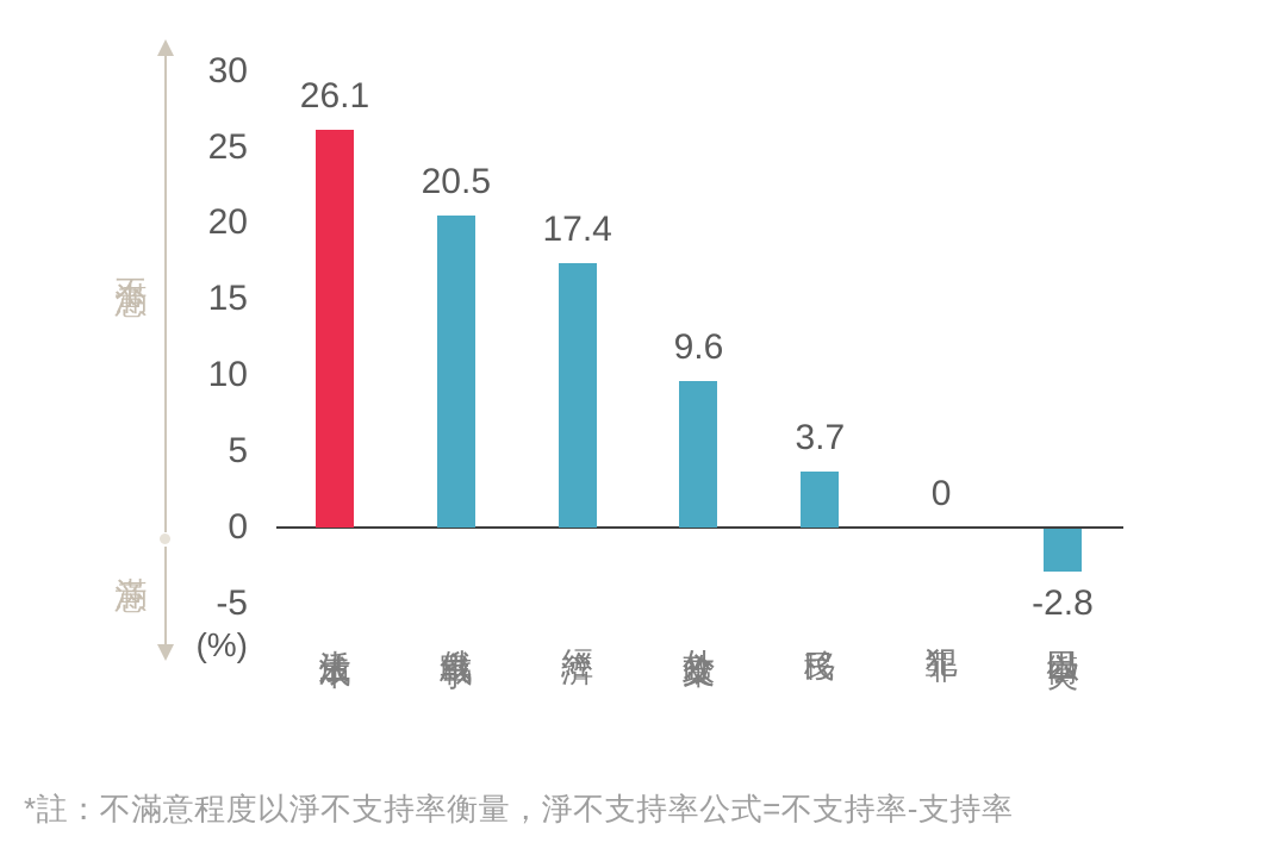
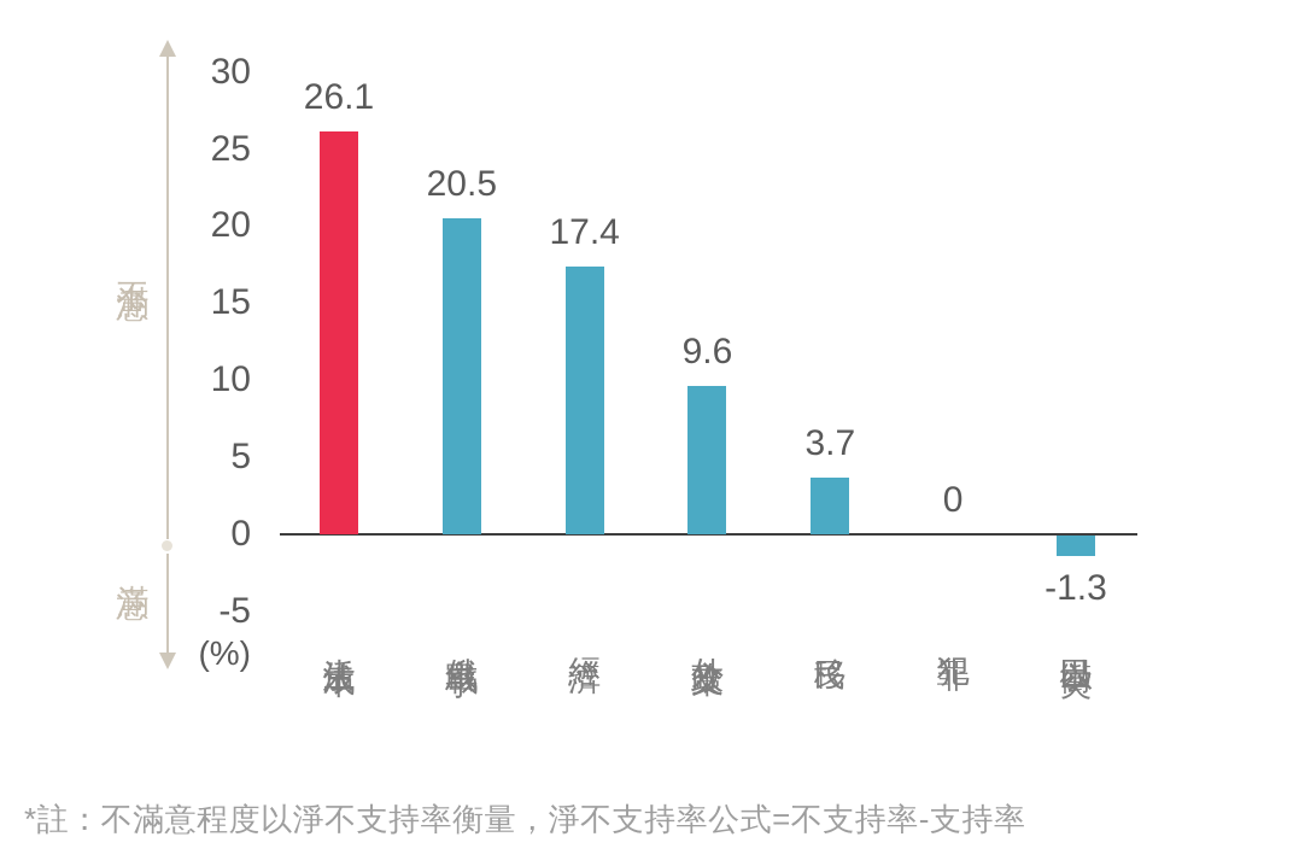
以巴衝突: -2.8 -> -1.3
